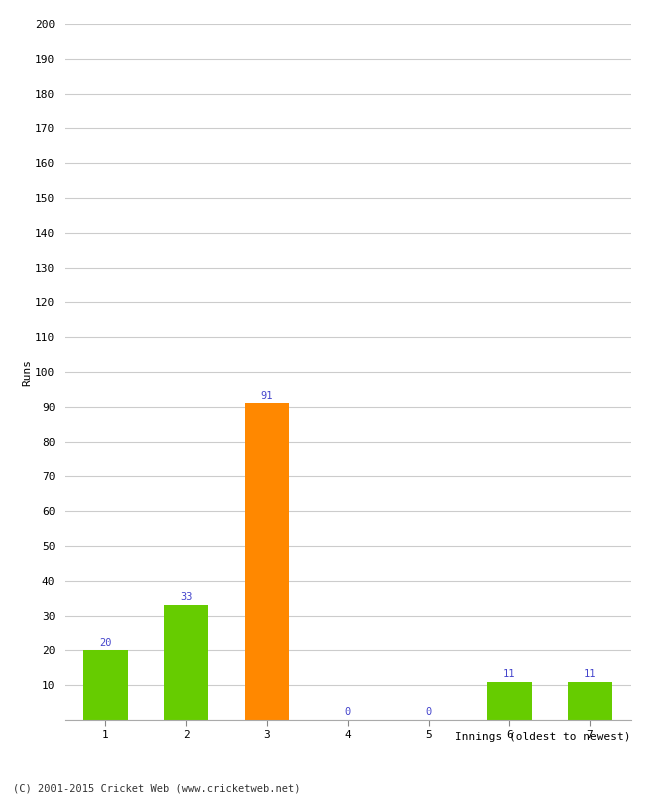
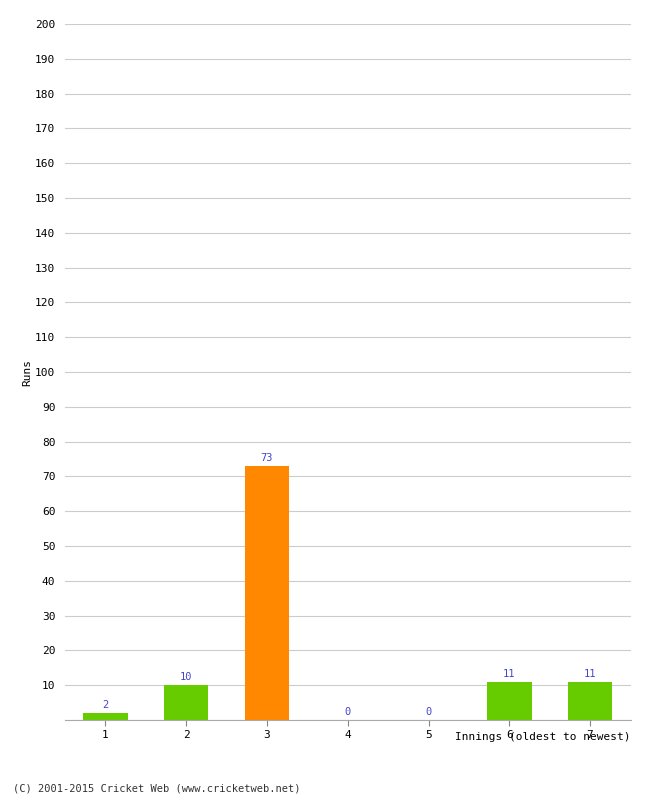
1: 20 -> 2
2: 33 -> 10
3: 91 -> 73
